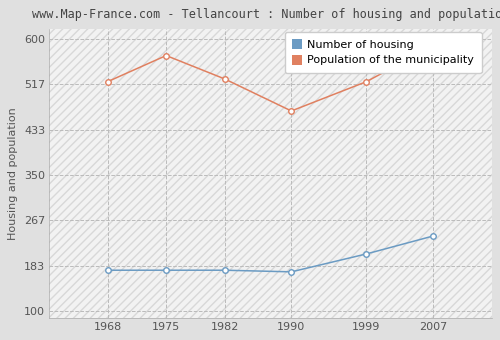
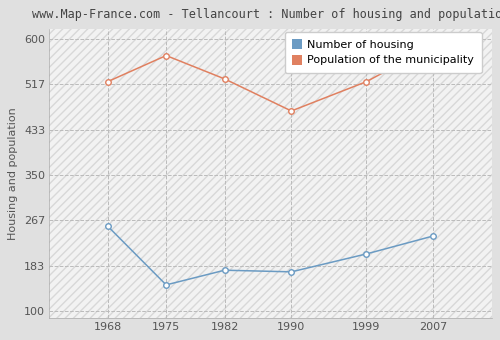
Number of housing/1968: 175 -> 256
Number of housing/1975: 175 -> 148
